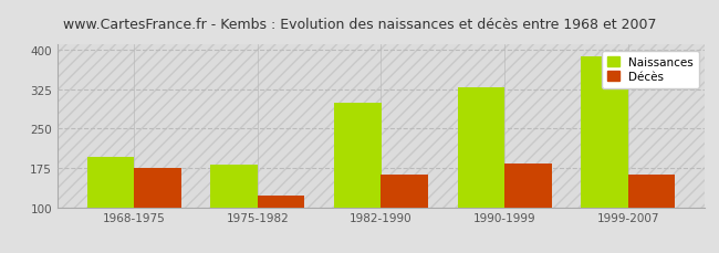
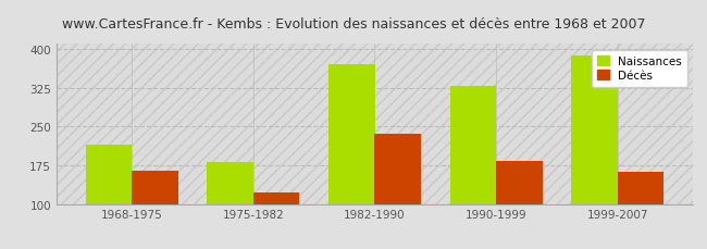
Naissances/1968-1975: 197 -> 215
Décès/1968-1975: 176 -> 165
Naissances/1982-1990: 300 -> 370
Décès/1982-1990: 163 -> 235
